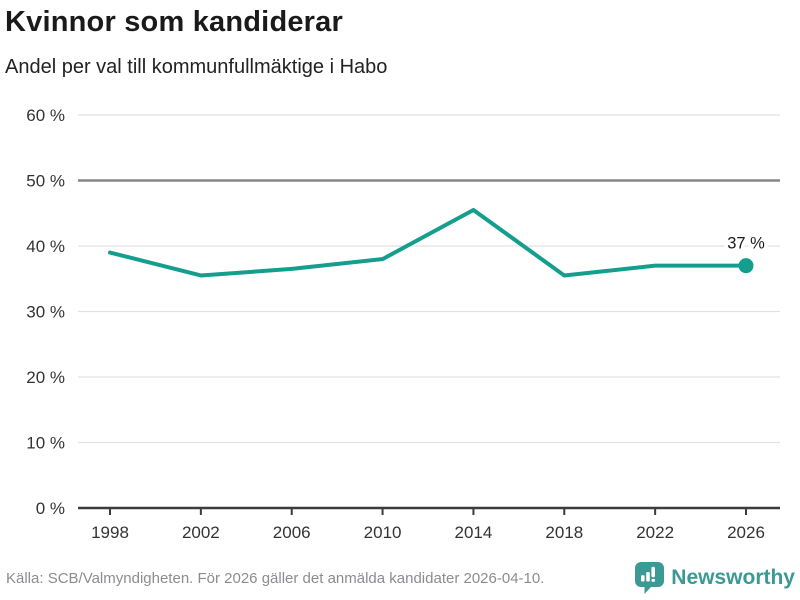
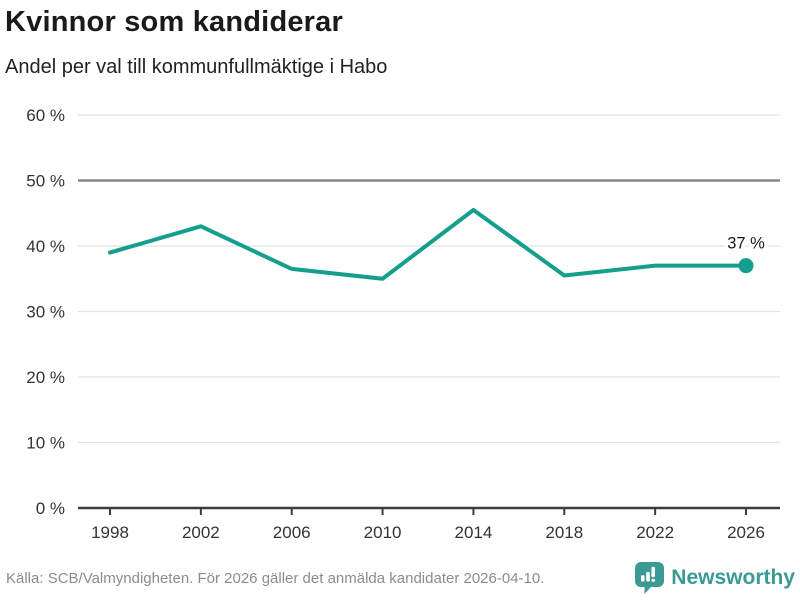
2002: 36% -> 43%
2010: 38% -> 35%
